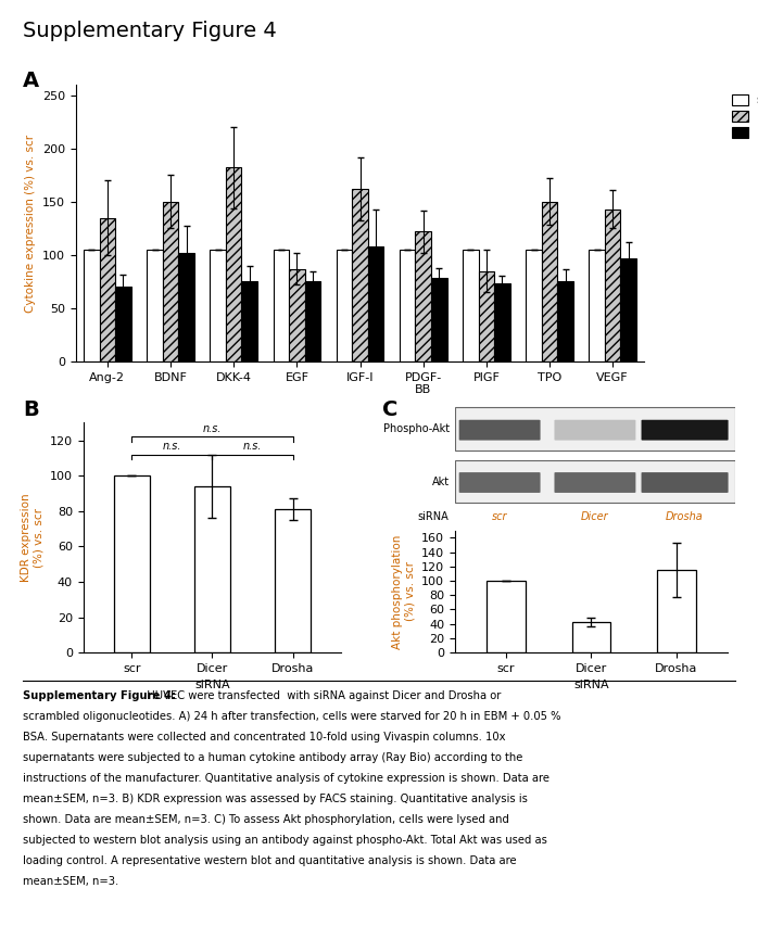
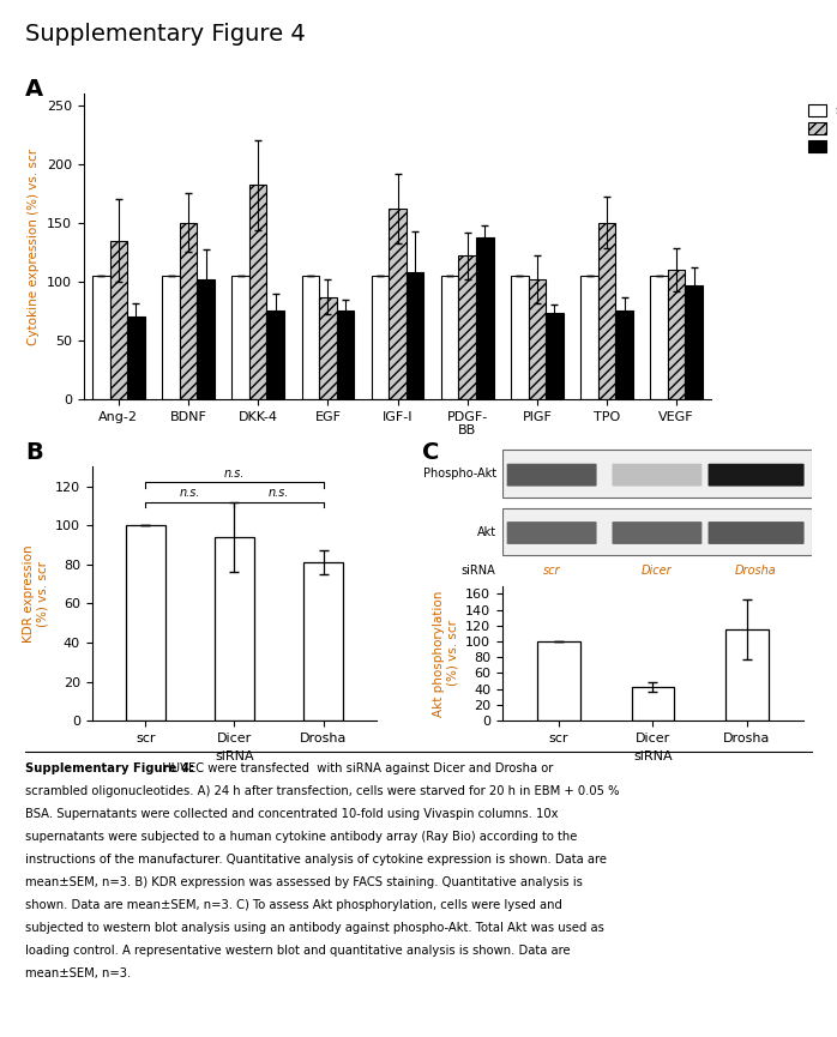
Drosha/PDGF- BB: 78 -> 138
Dicer/PlGF: 85 -> 102
Dicer/VEGF: 143 -> 110
